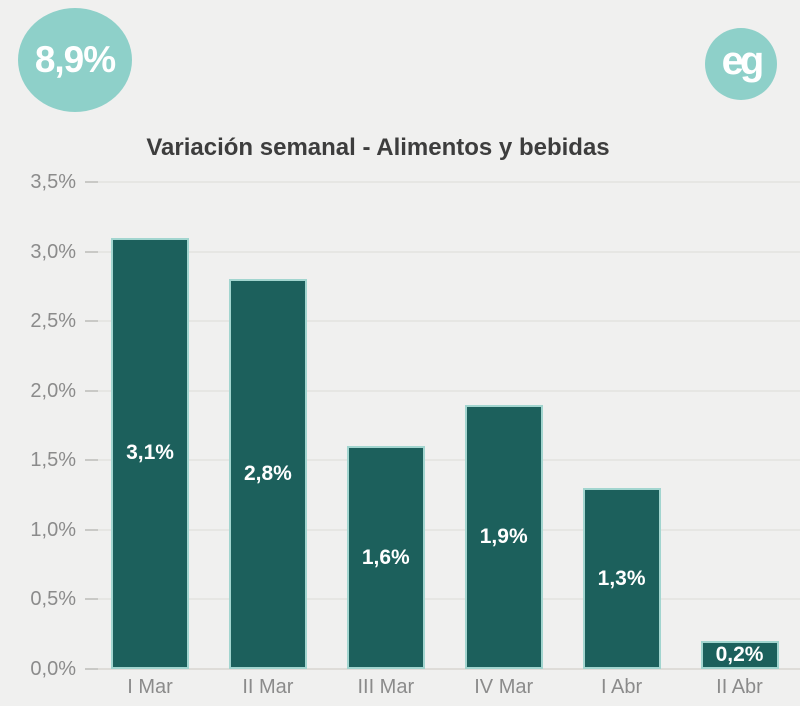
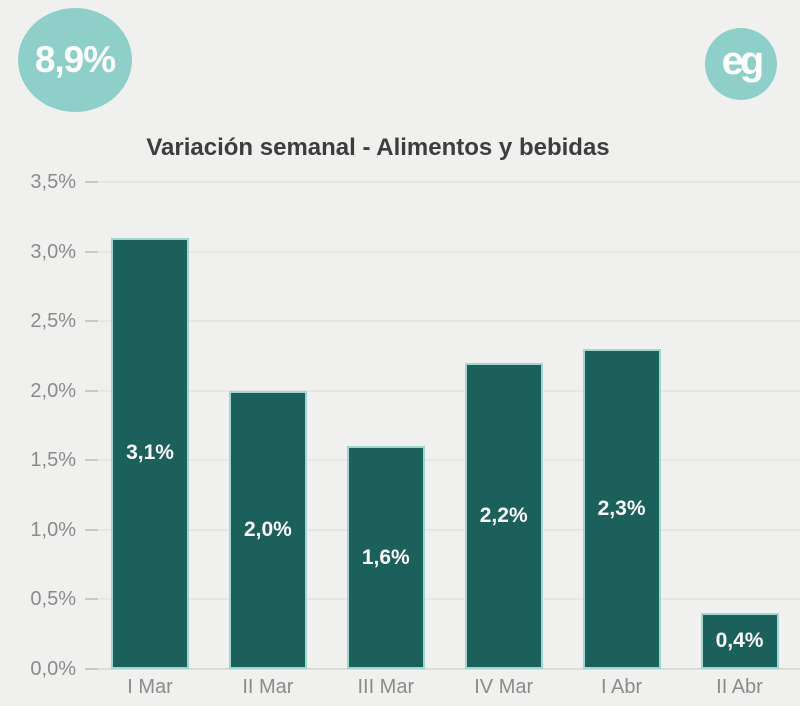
II Mar: 2,8% -> 2,0%
IV Mar: 1,9% -> 2,2%
I Abr: 1,3% -> 2,3%
II Abr: 0,2% -> 0,4%
